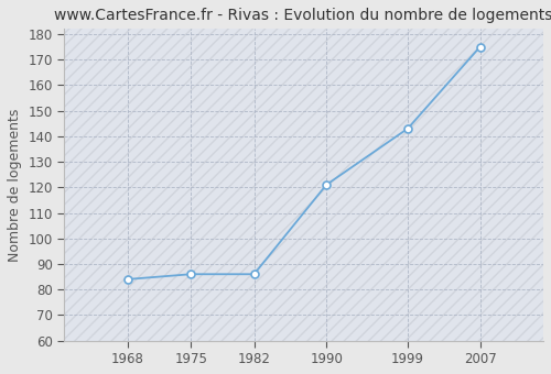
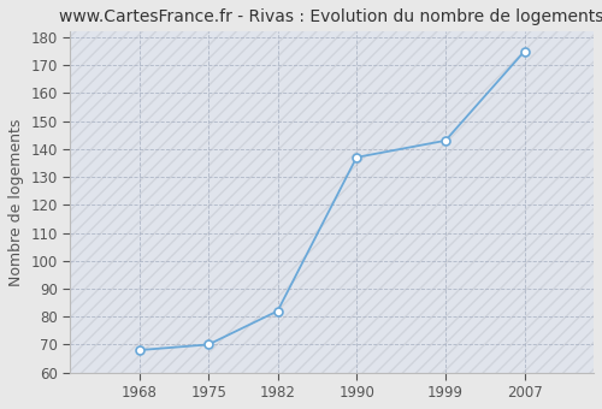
1968: 84 -> 68
1975: 86 -> 70
1982: 86 -> 82
1990: 121 -> 137
